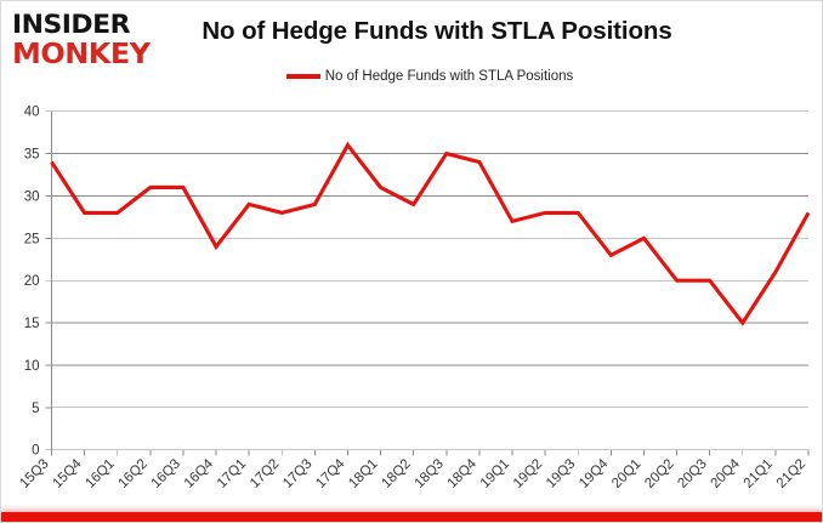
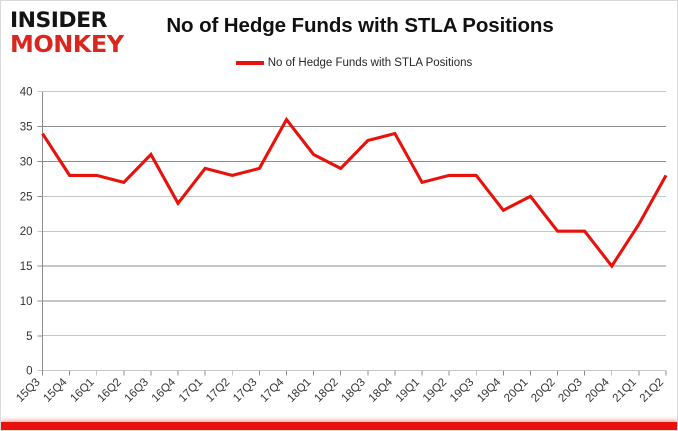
16Q2: 31 -> 27
18Q3: 35 -> 33
